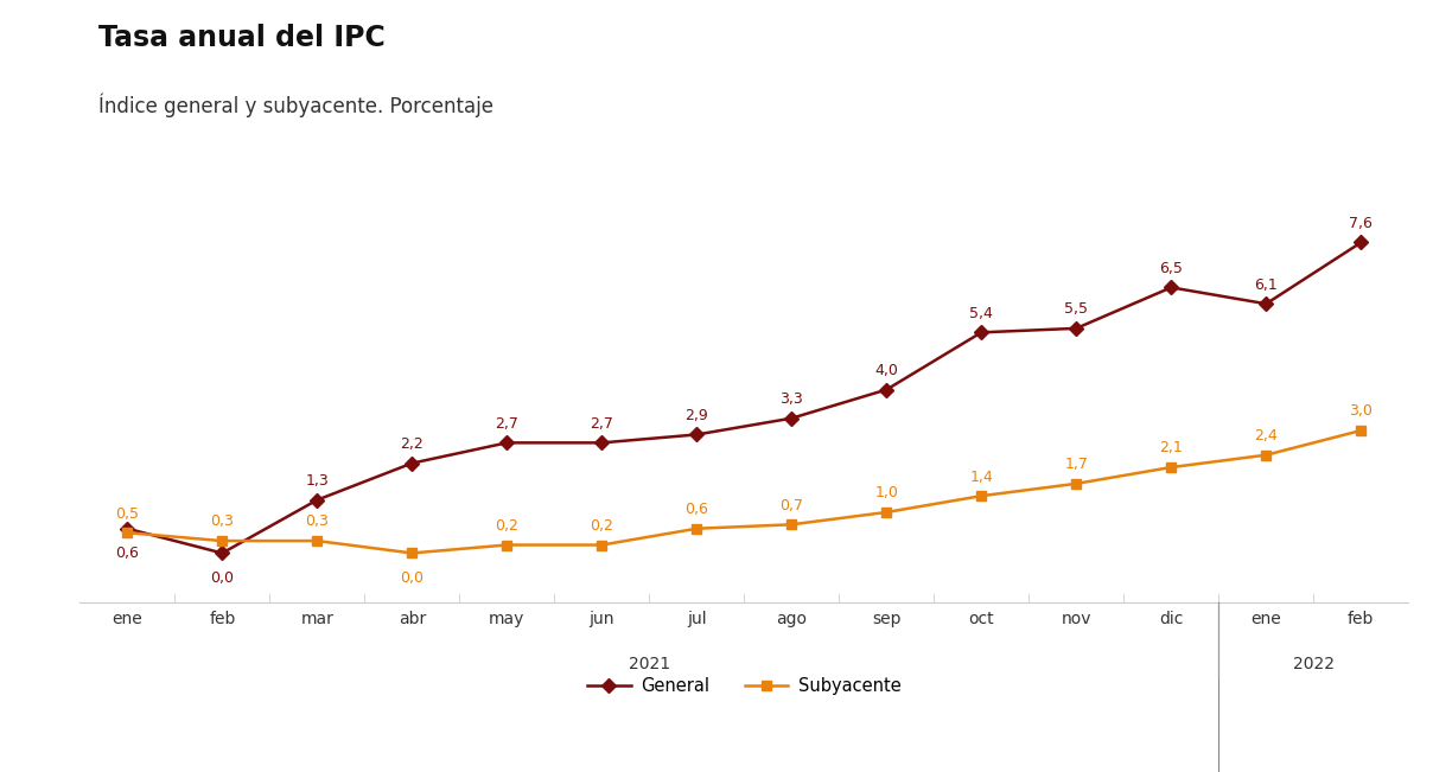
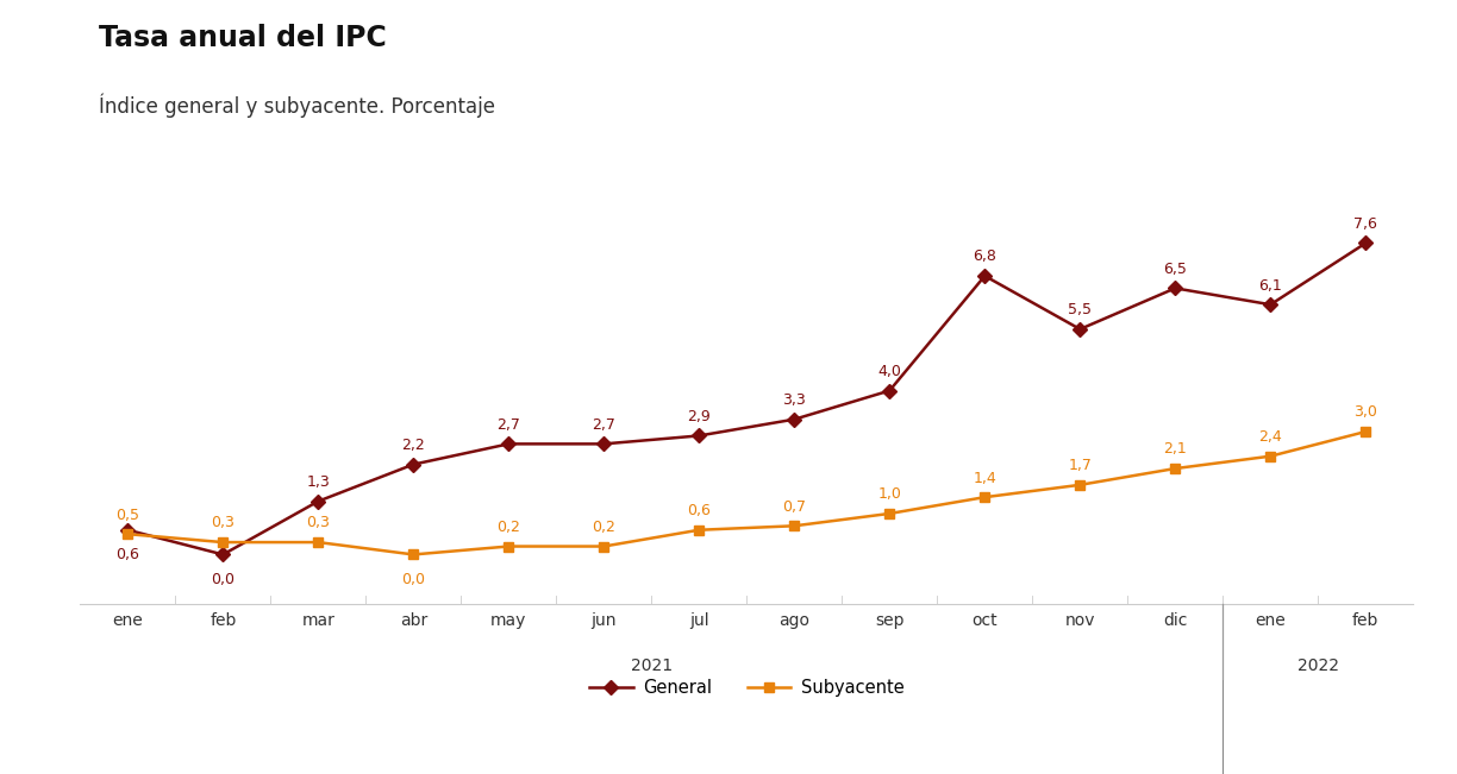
General/oct: 5,4 -> 6,8
